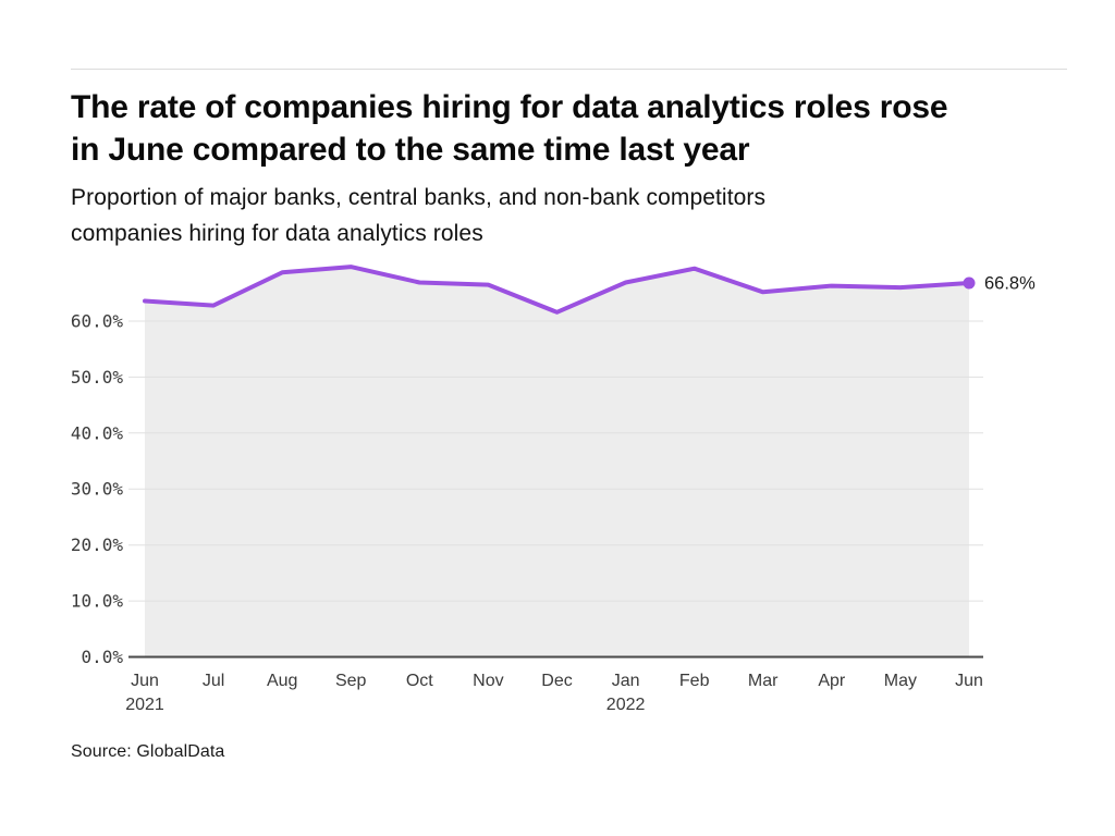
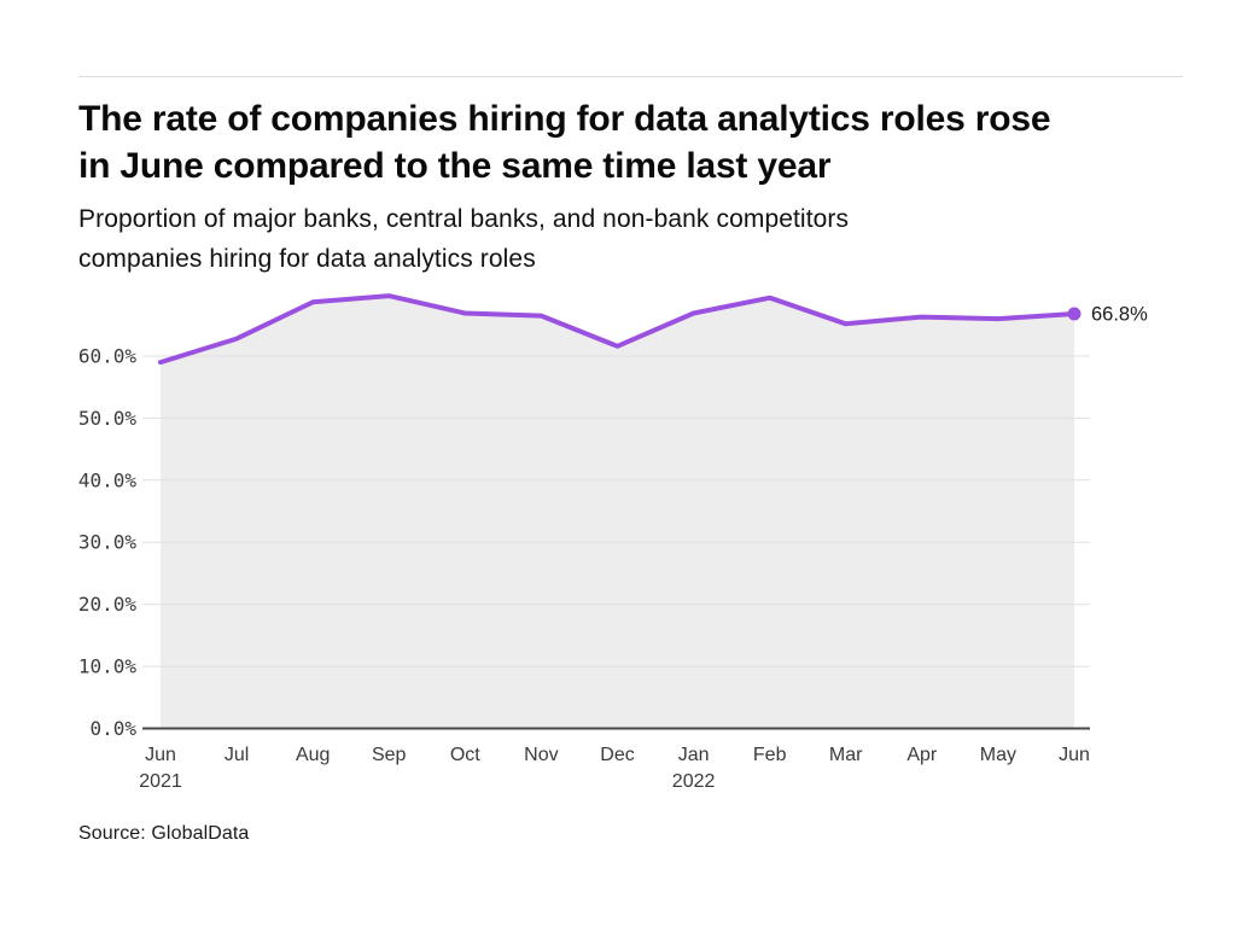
Jun 2021: 64% -> 59%
